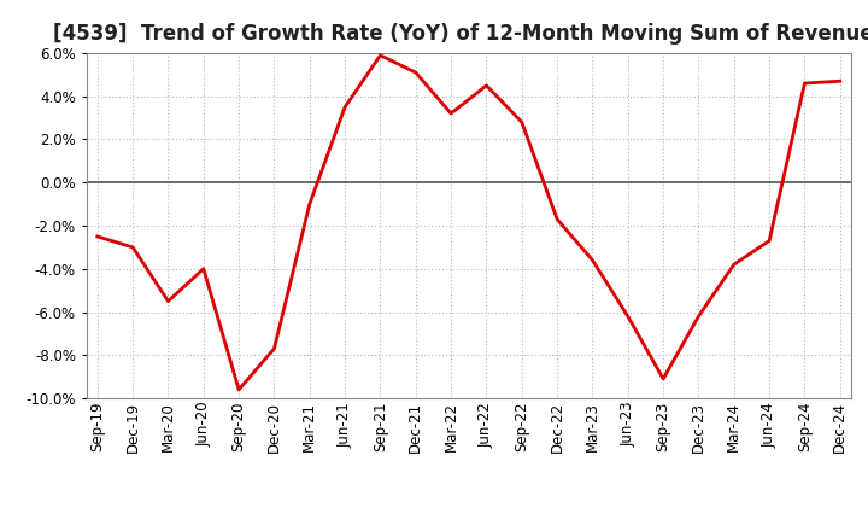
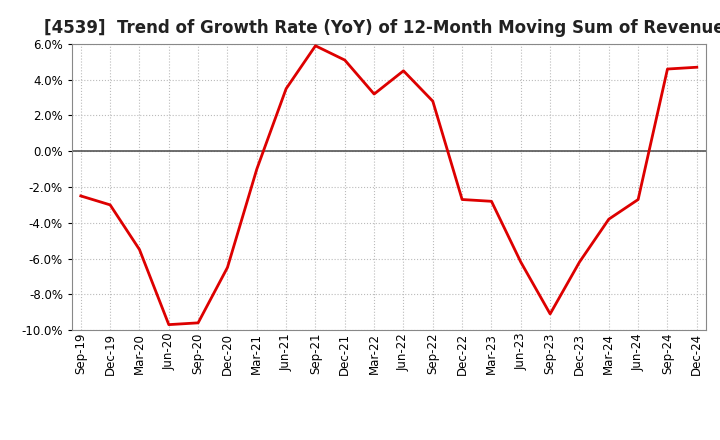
Jun-20: -4.0% -> -9.7%
Dec-20: -7.7% -> -6.5%
Dec-22: -1.7% -> -2.7%
Mar-23: -3.6% -> -2.8%
